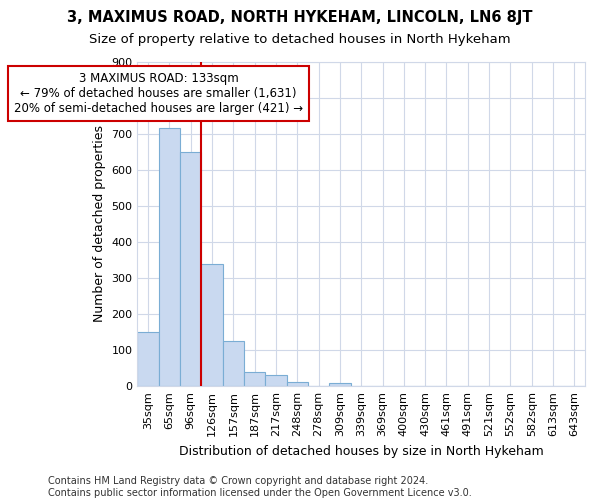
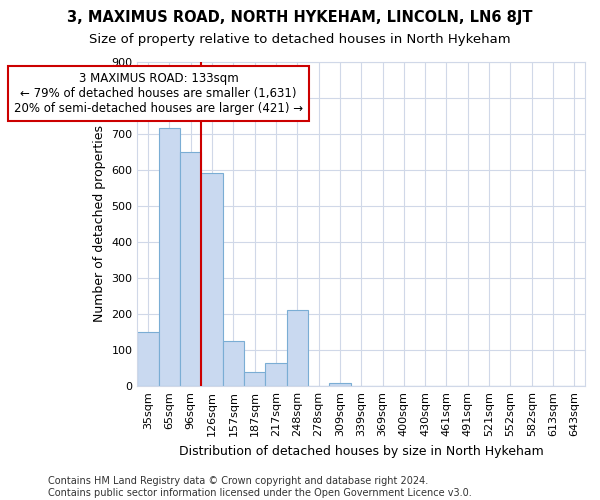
126sqm: 340 -> 590
217sqm: 30 -> 65
248sqm: 12 -> 210
